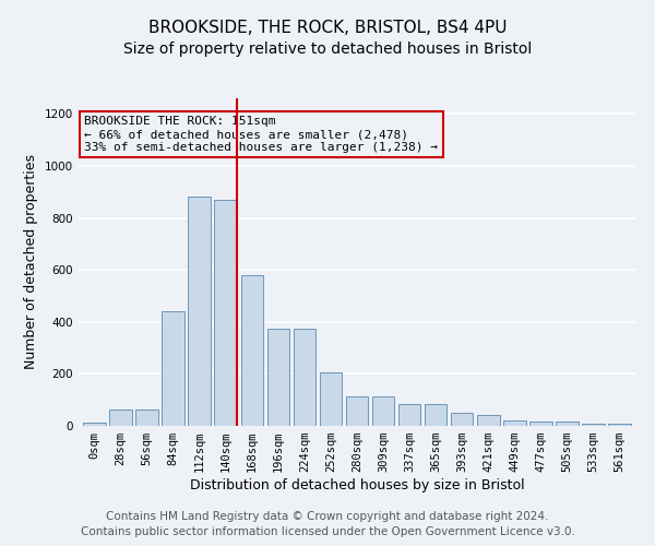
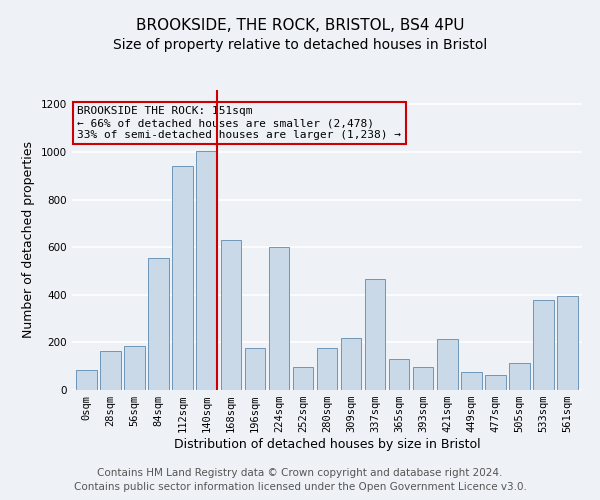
0sqm: 12 -> 85
28sqm: 65 -> 165
56sqm: 65 -> 185
84sqm: 440 -> 555
112sqm: 880 -> 940
140sqm: 870 -> 1005
168sqm: 580 -> 630
196sqm: 375 -> 175
224sqm: 375 -> 600
252sqm: 205 -> 95
280sqm: 115 -> 175
309sqm: 115 -> 220
337sqm: 85 -> 465
365sqm: 85 -> 130
393sqm: 50 -> 95
421sqm: 40 -> 215
449sqm: 22 -> 75
477sqm: 15 -> 65
505sqm: 15 -> 115
533sqm: 10 -> 380
561sqm: 8 -> 395
